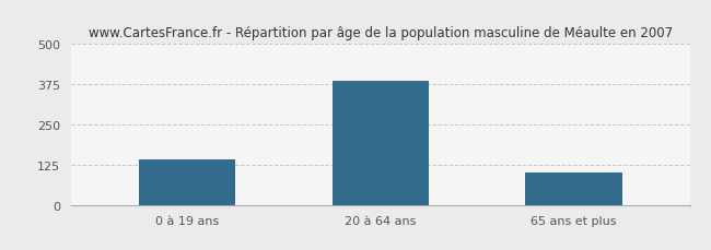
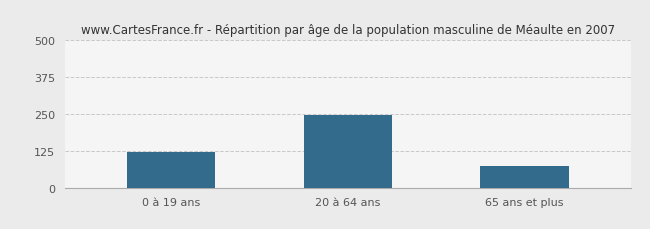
0 à 19 ans: 140 -> 120
20 à 64 ans: 385 -> 245
65 ans et plus: 100 -> 75
